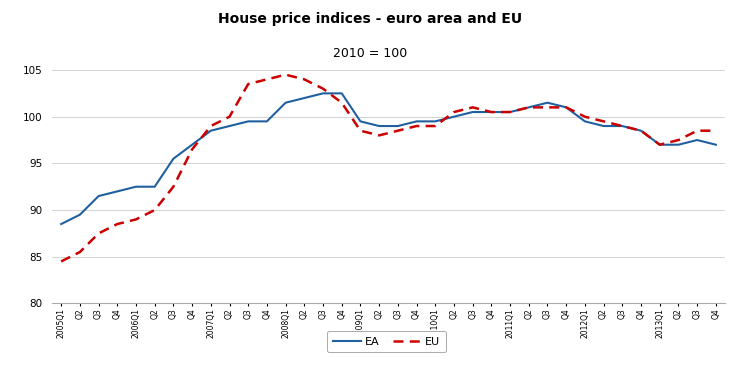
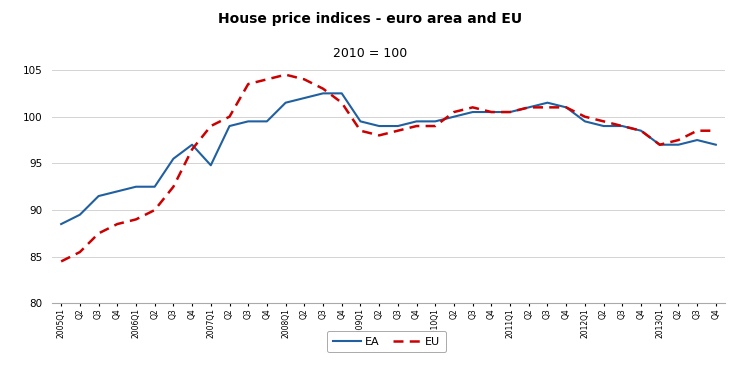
EA/2007Q1: 98.5 -> 94.8
